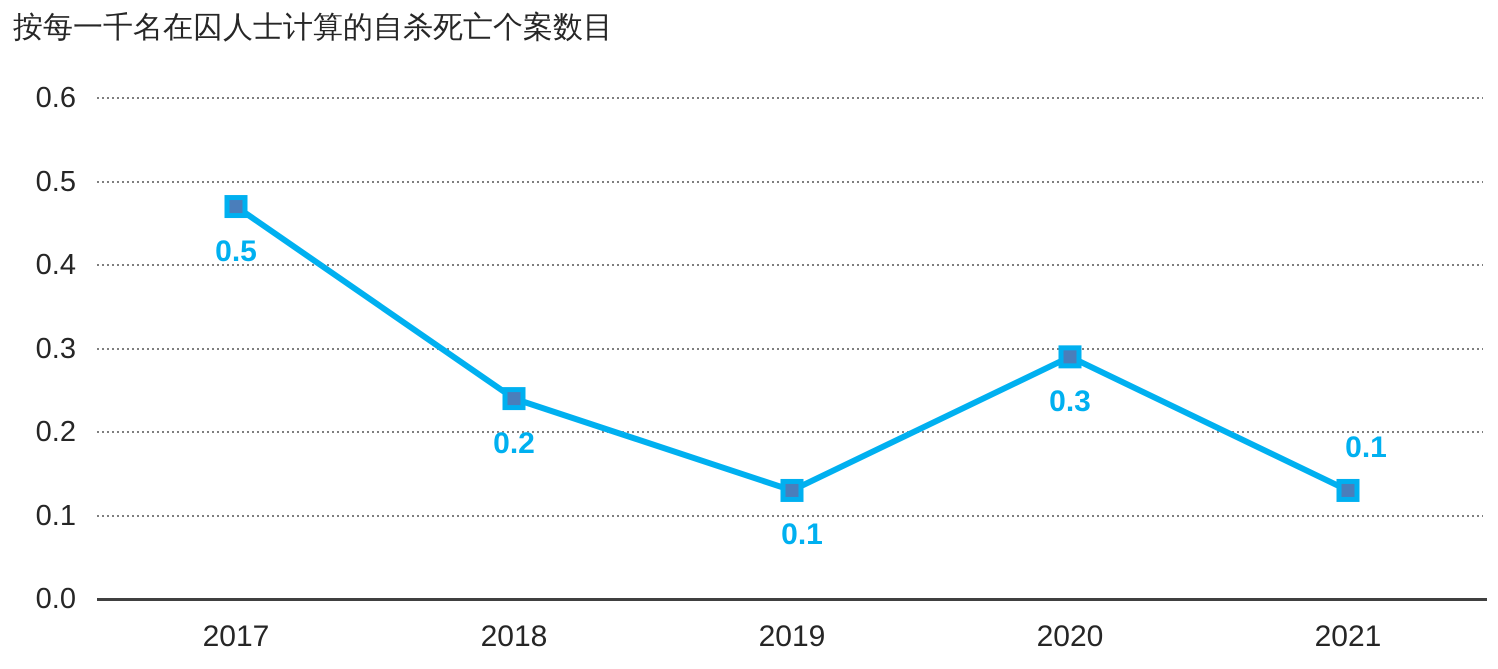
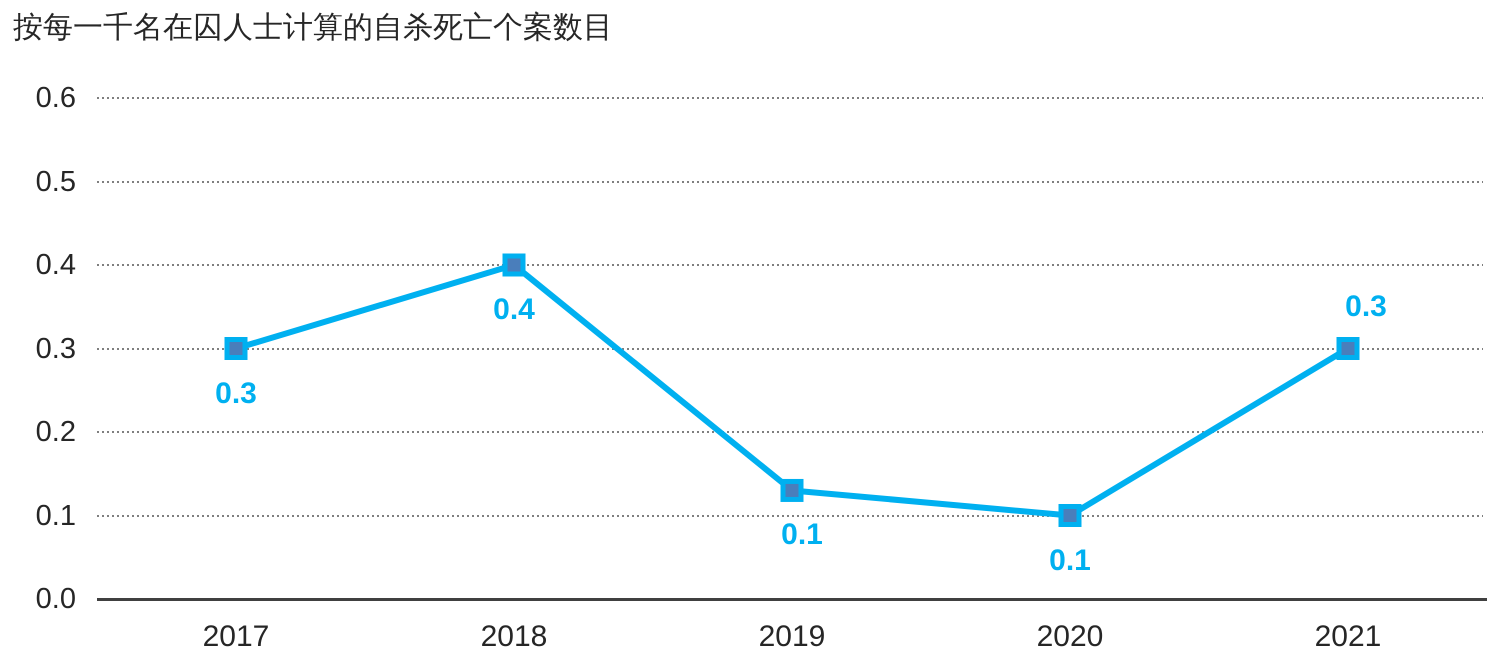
2017: 0.5 -> 0.3
2018: 0.2 -> 0.4
2020: 0.3 -> 0.1
2021: 0.1 -> 0.3
